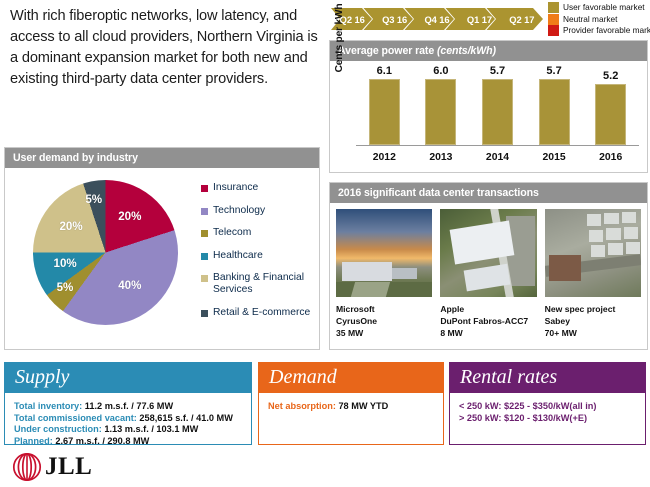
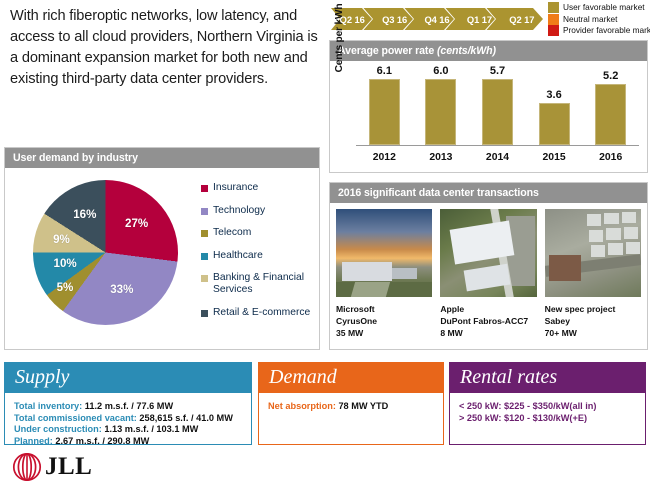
Average power rate (cents/kWh)/2015: 5.7 -> 3.6
User demand by industry/Insurance: 20% -> 27%
User demand by industry/Technology: 40% -> 33%
User demand by industry/Banking & Financial Services: 20% -> 9%
User demand by industry/Retail & E-commerce: 5% -> 16%
